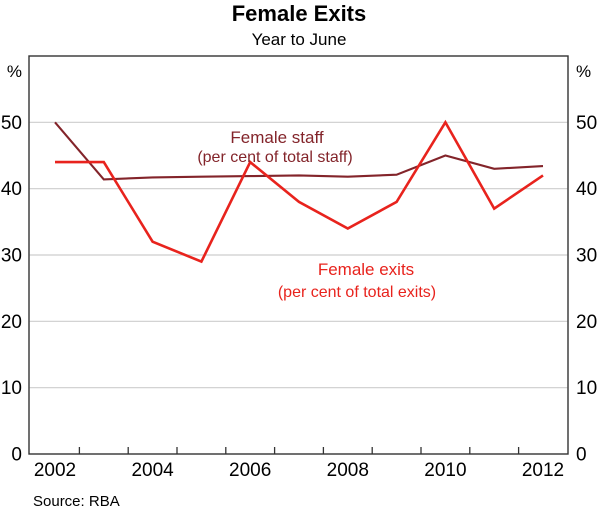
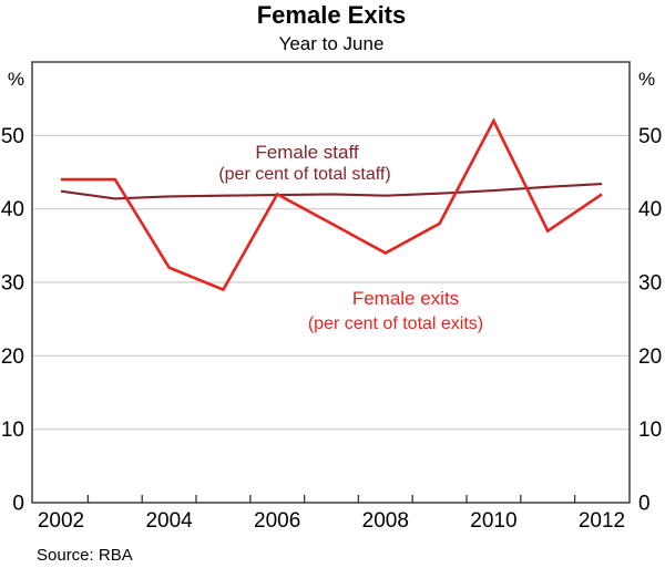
Female staff/2002: 50 -> 42
Female exits/2006: 44 -> 42
Female staff/2010: 45 -> 42
Female exits/2010: 50 -> 52
